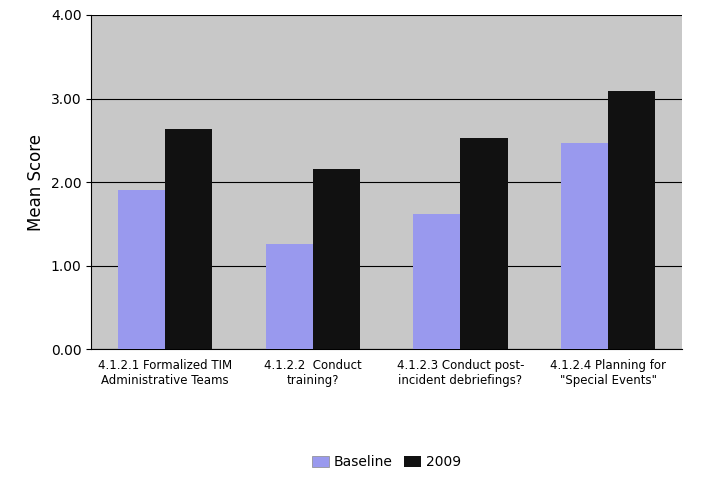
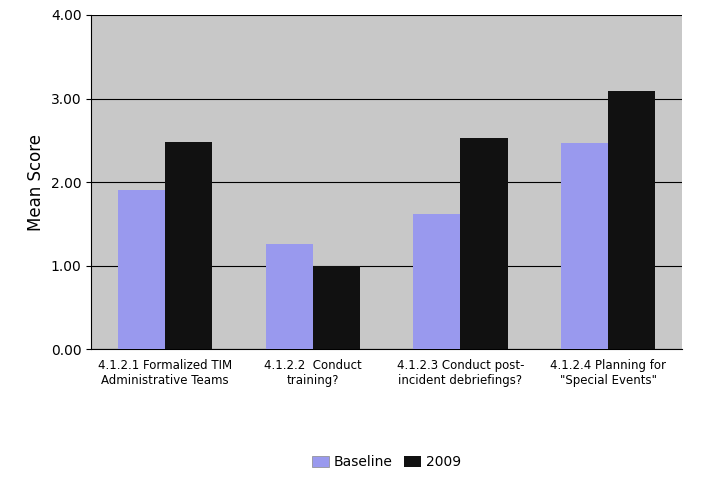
2009/4.1.2.1 Formalized TIM Administrative Teams: 2.64 -> 2.48
2009/4.1.2.2 Conduct training?: 2.16 -> 1.00
